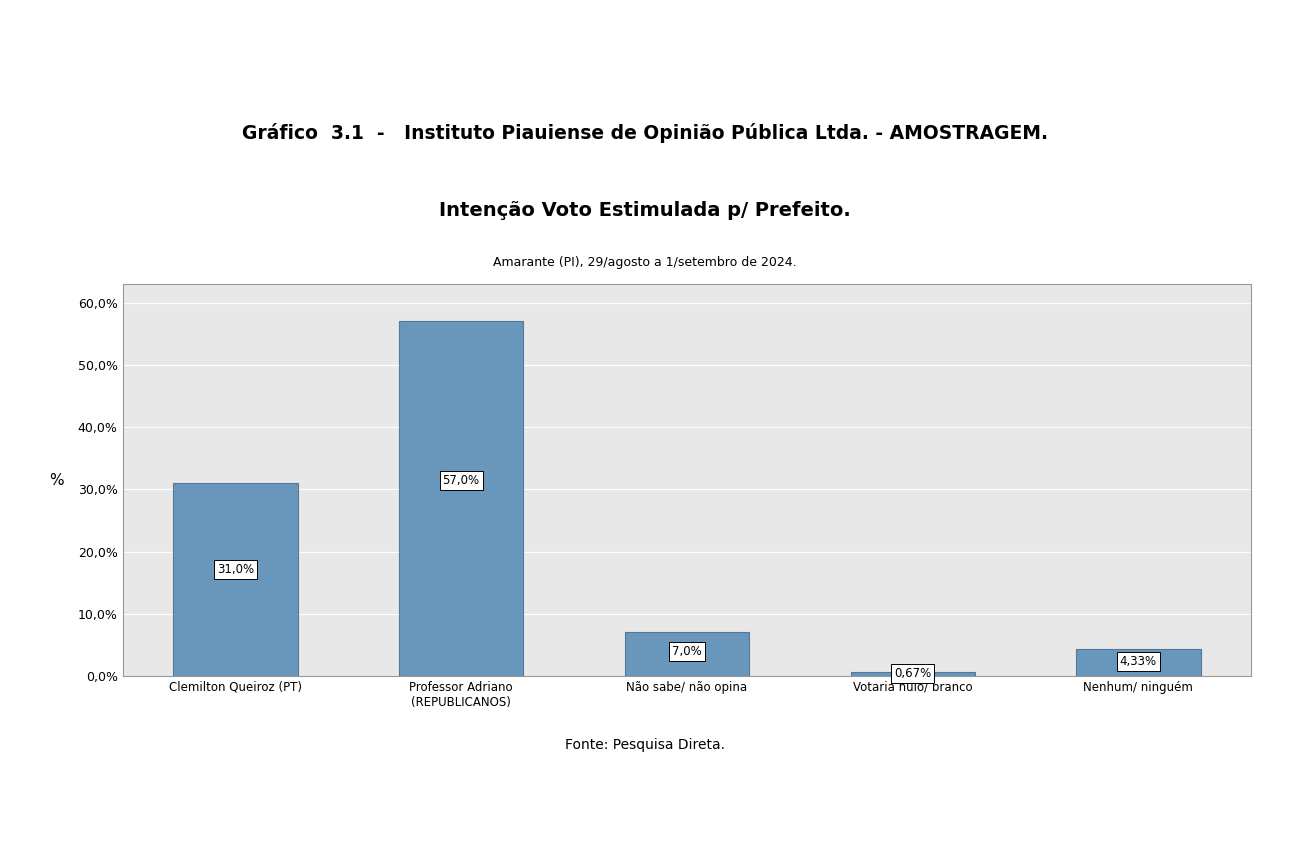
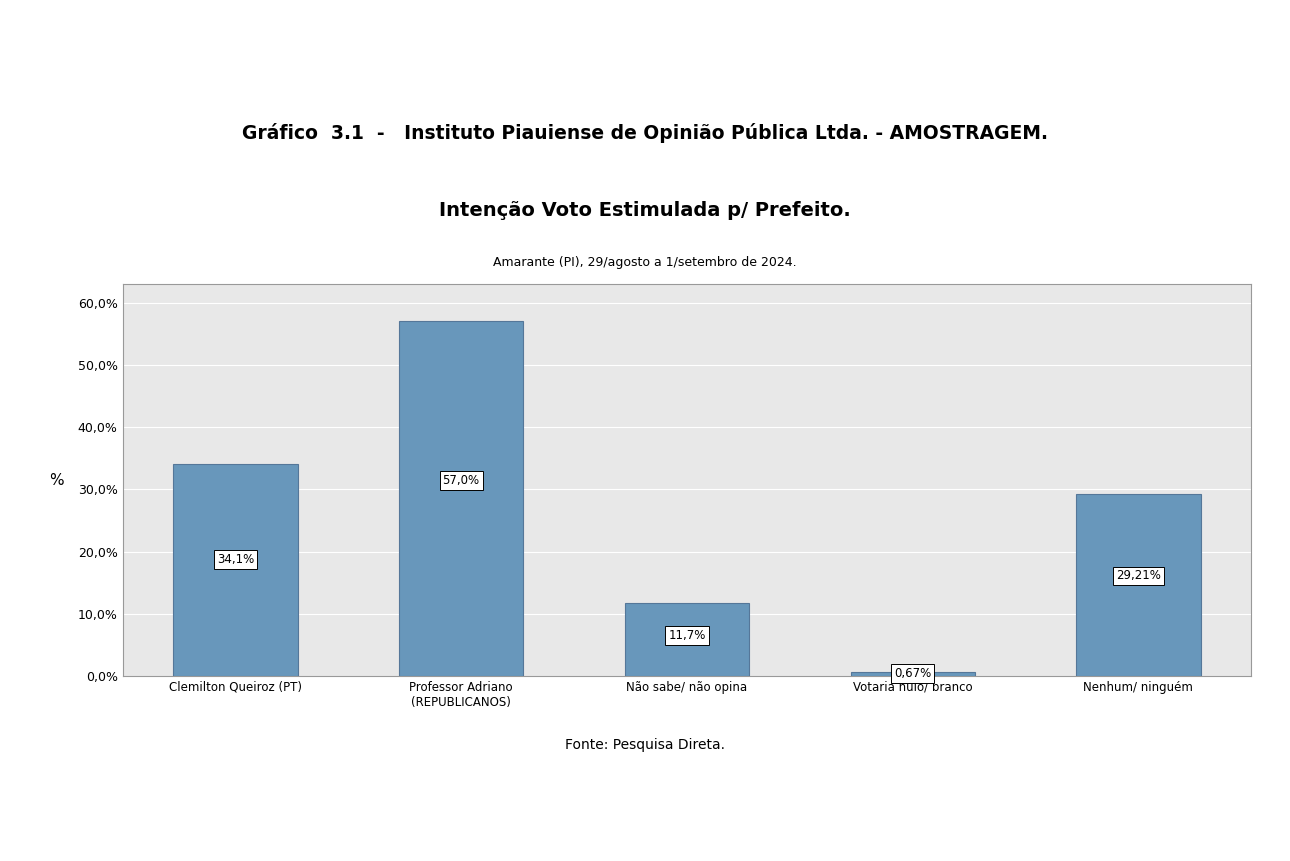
Clemilton Queiroz (PT): 31,0% -> 34,1%
Não sabe/ não opina: 7,0% -> 11,7%
Nenhum/ ninguém: 4,33% -> 29,21%
